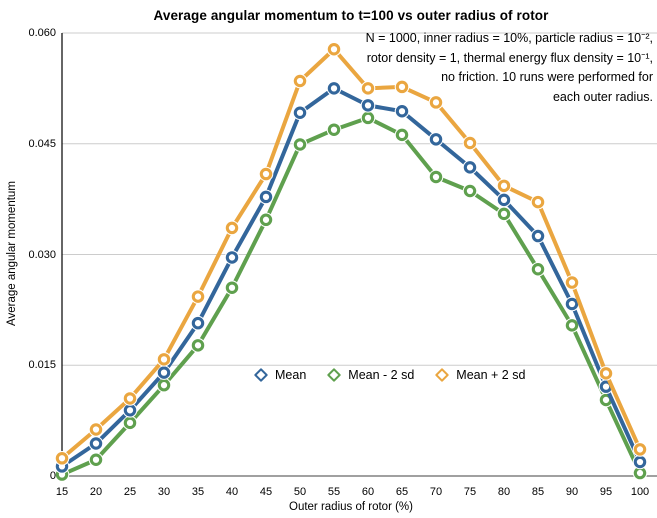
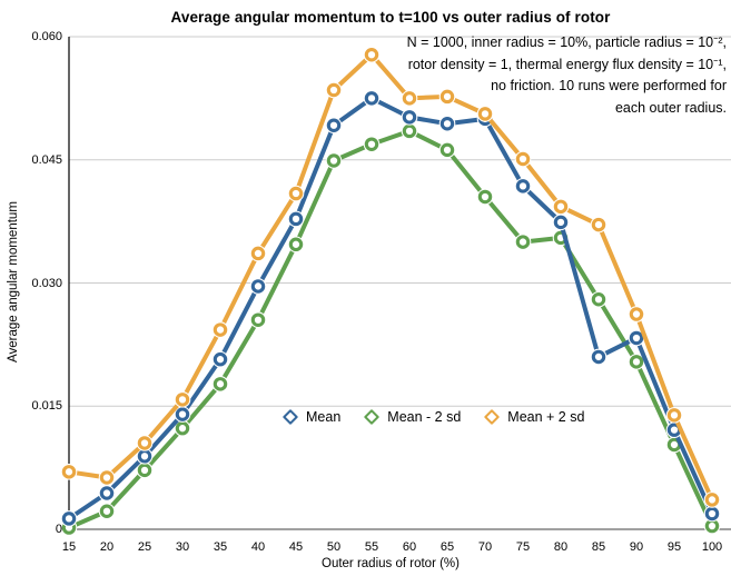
Mean + 2 sd/15: 0.002 -> 0.007
Mean/70: 0.046 -> 0.050
Mean - 2 sd/75: 0.039 -> 0.035
Mean/85: 0.033 -> 0.021
